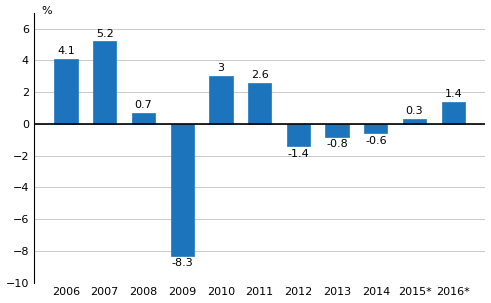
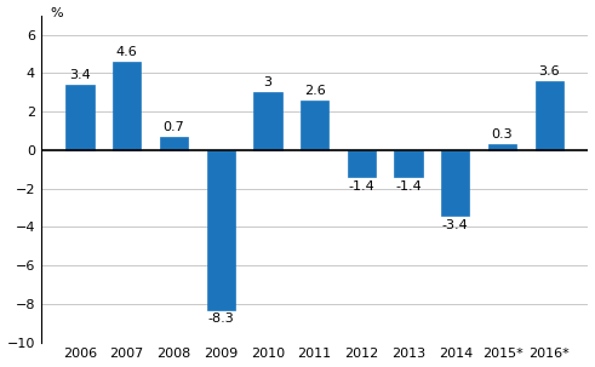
2006: 4.1 -> 3.4
2007: 5.2 -> 4.6
2013: -0.8 -> -1.4
2014: -0.6 -> -3.4
2016*: 1.4 -> 3.6
